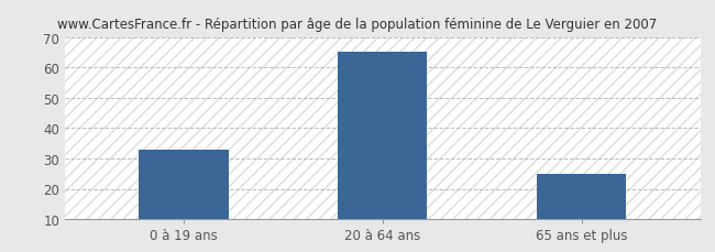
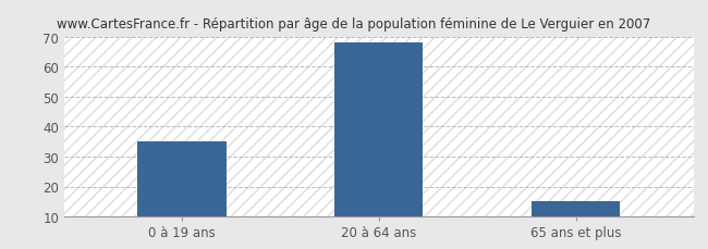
0 à 19 ans: 33 -> 35
20 à 64 ans: 65 -> 68
65 ans et plus: 25 -> 15
